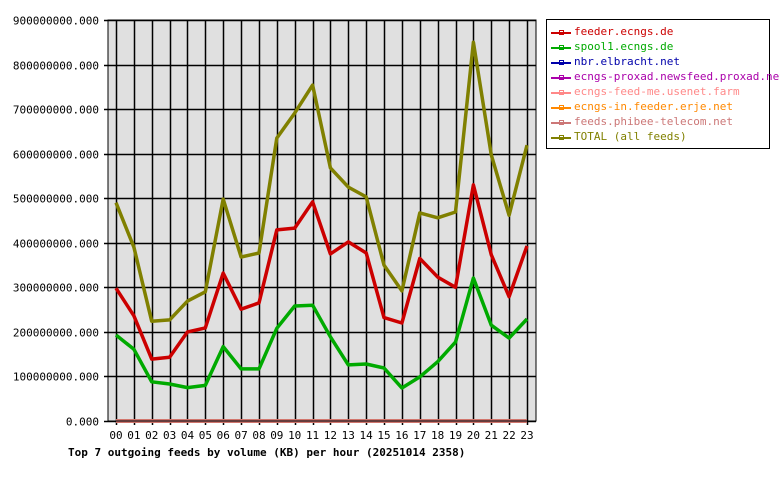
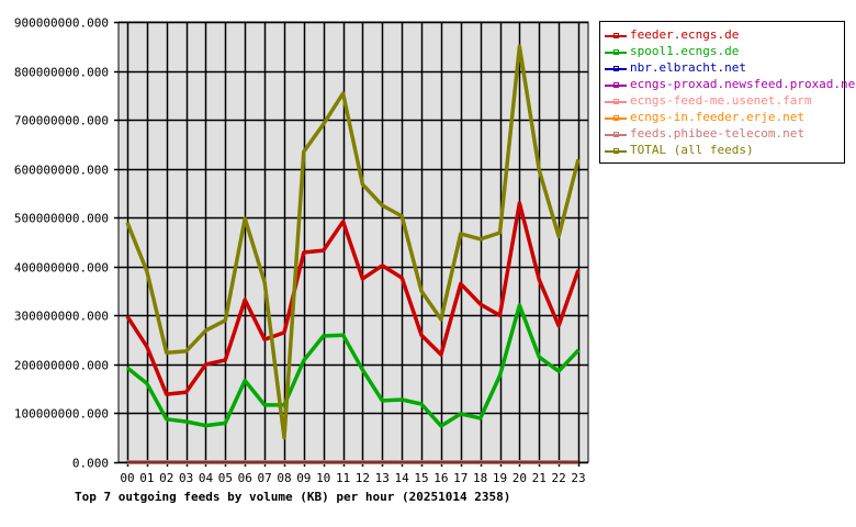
TOTAL (all feeds)/08: 380000000 -> 50000000
feeder.ecngs.de/15: 230000000 -> 260000000
spool1.ecngs.de/18: 130000000 -> 90000000
